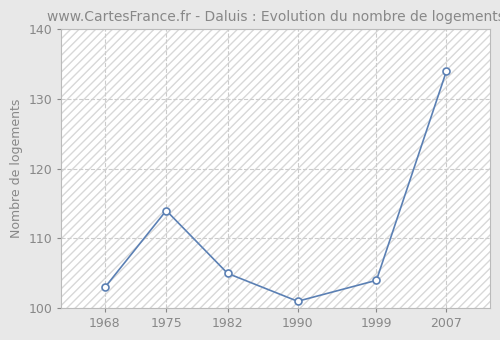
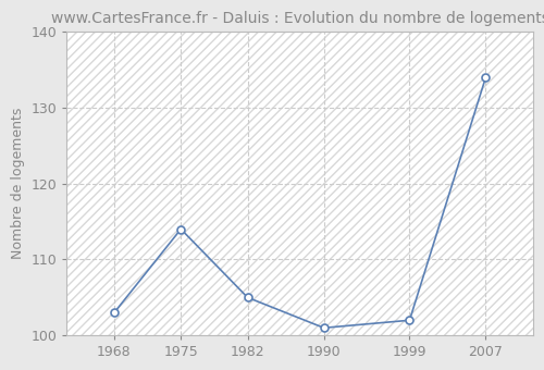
1999: 104 -> 102
